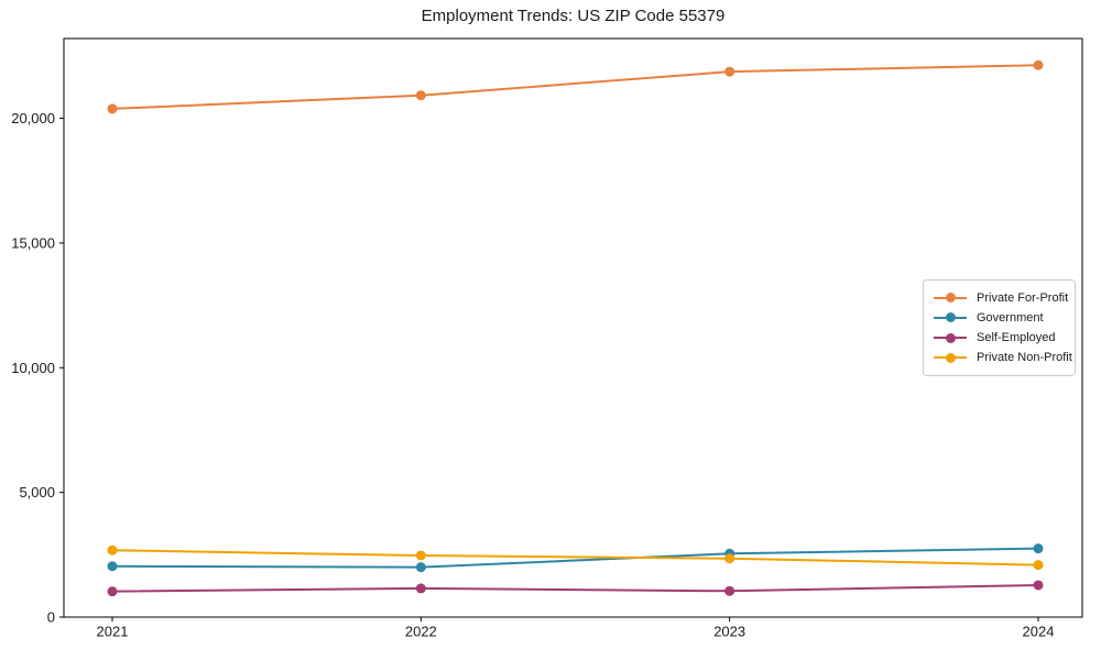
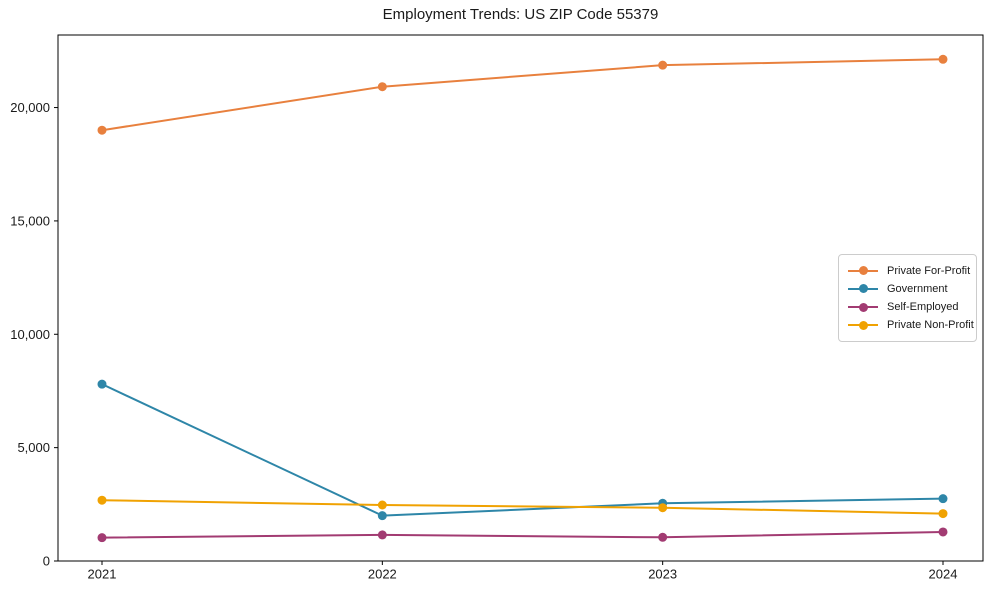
Private For-Profit/2021: 20400 -> 19000
Government/2021: 2000 -> 7800
